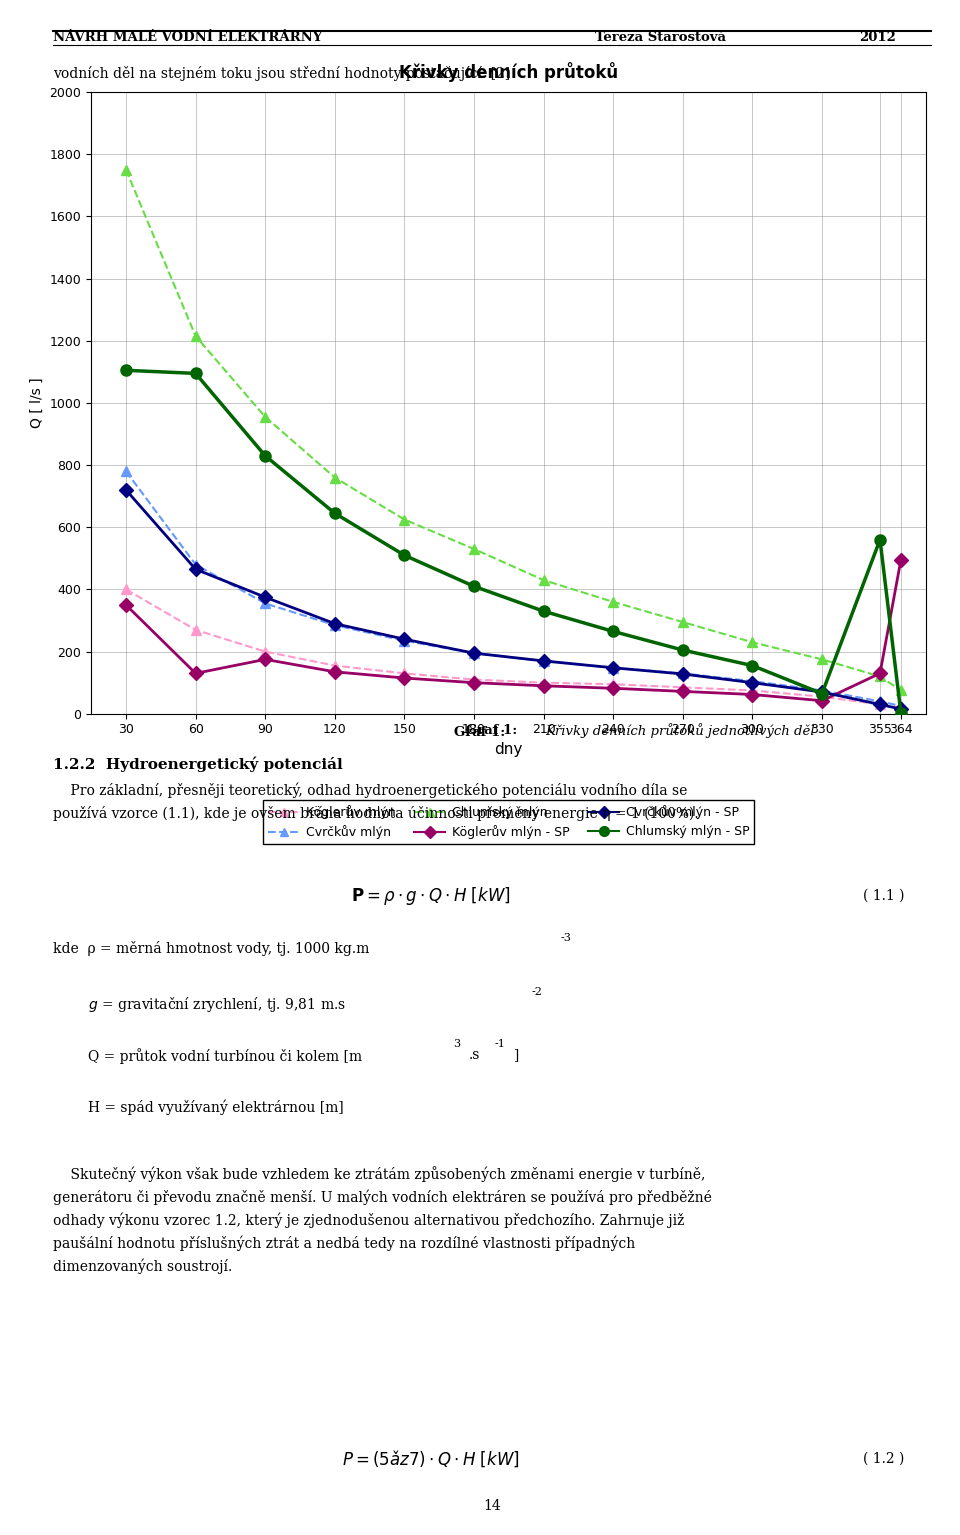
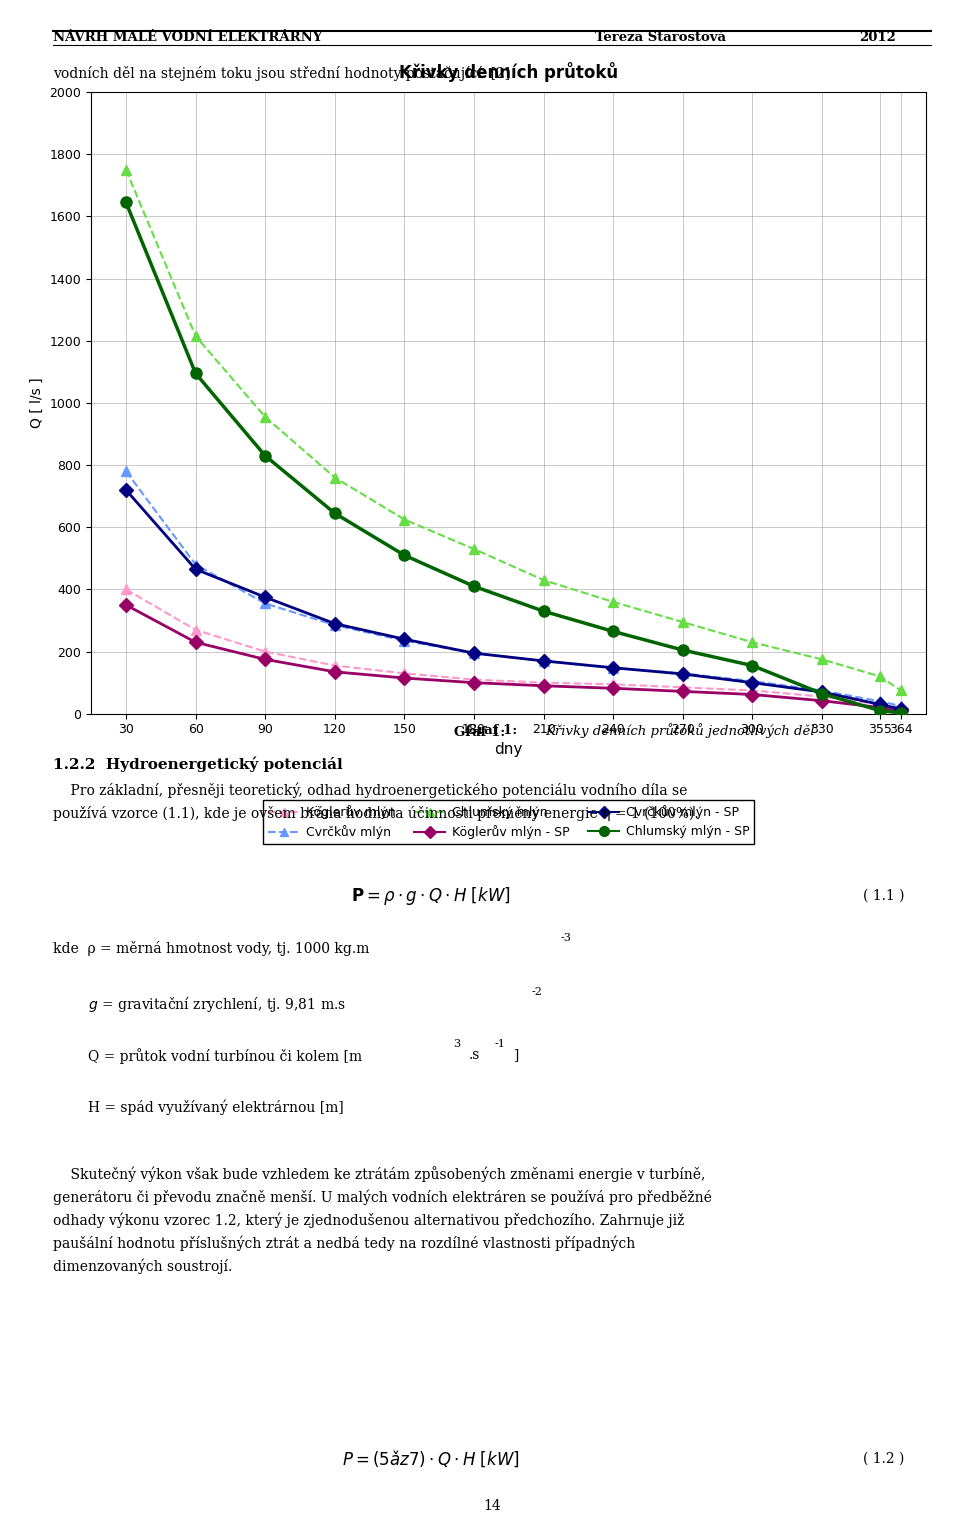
Chlumský mlýn - SP/30: 1105 -> 1645
Köglerův mlýn - SP/60: 130 -> 230
Köglerův mlýn - SP/355: 130 -> 20
Chlumský mlýn - SP/355: 560 -> 10
Köglerův mlýn - SP/364: 495 -> 10
